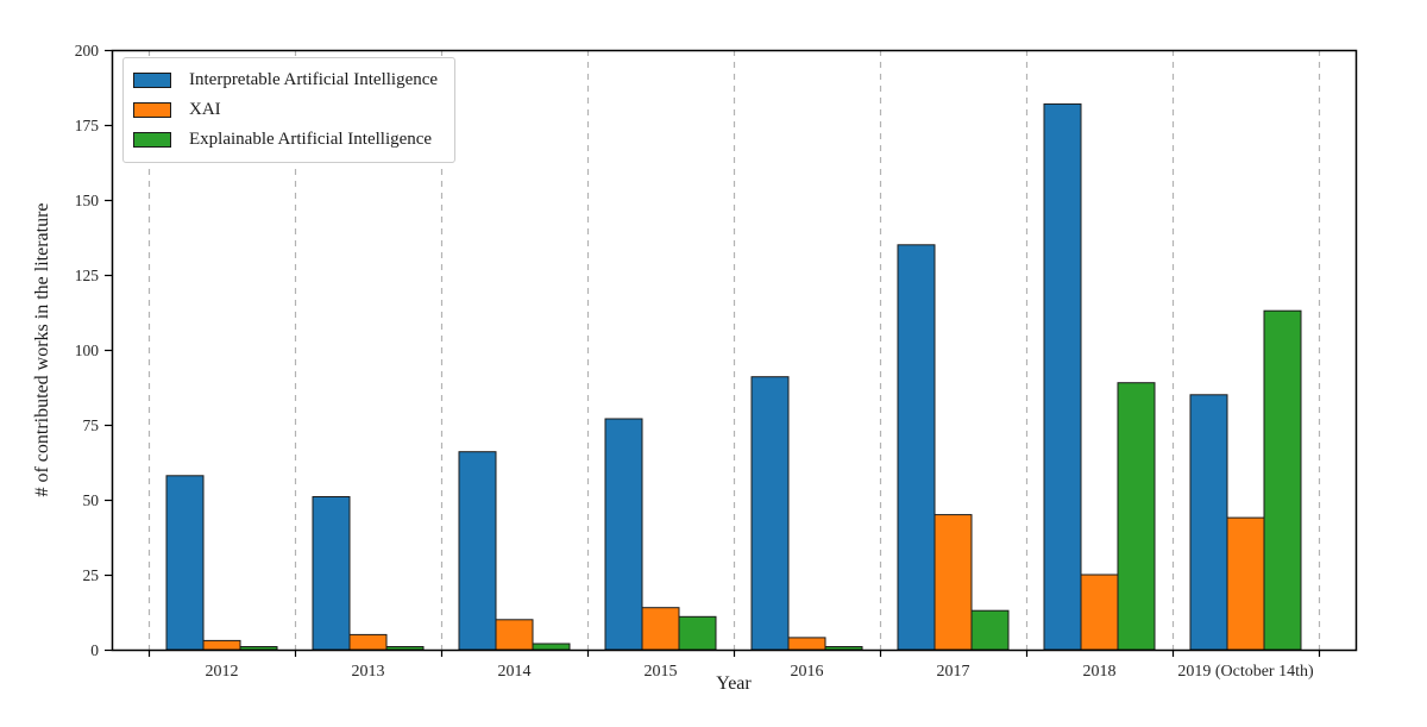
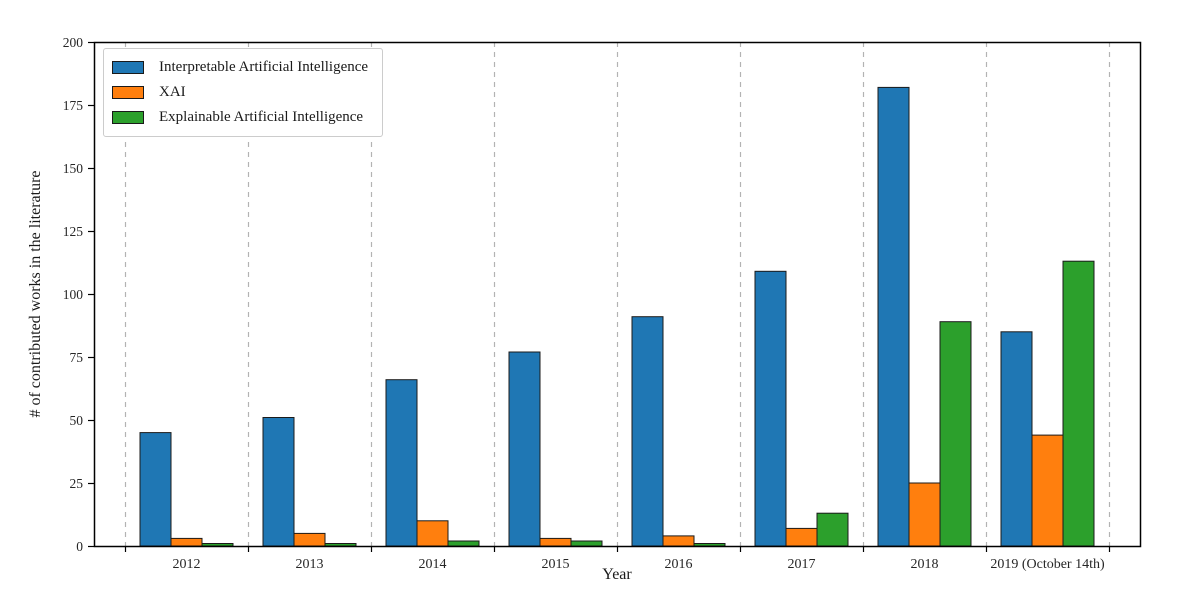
Interpretable Artificial Intelligence/2012: 58 -> 45
XAI/2015: 14 -> 3
Explainable Artificial Intelligence/2015: 11 -> 2
Interpretable Artificial Intelligence/2017: 135 -> 109
XAI/2017: 45 -> 7
